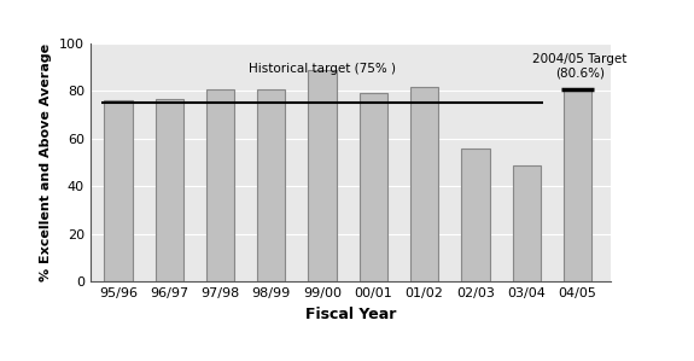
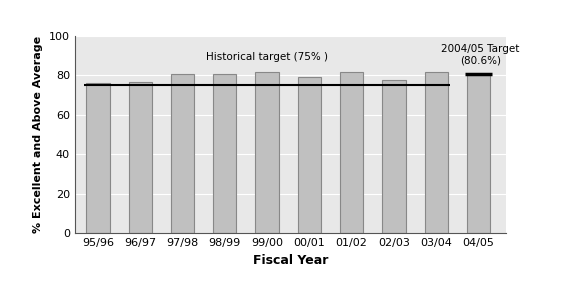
99/00: 89 -> 82
02/03: 56 -> 78
03/04: 49 -> 82
